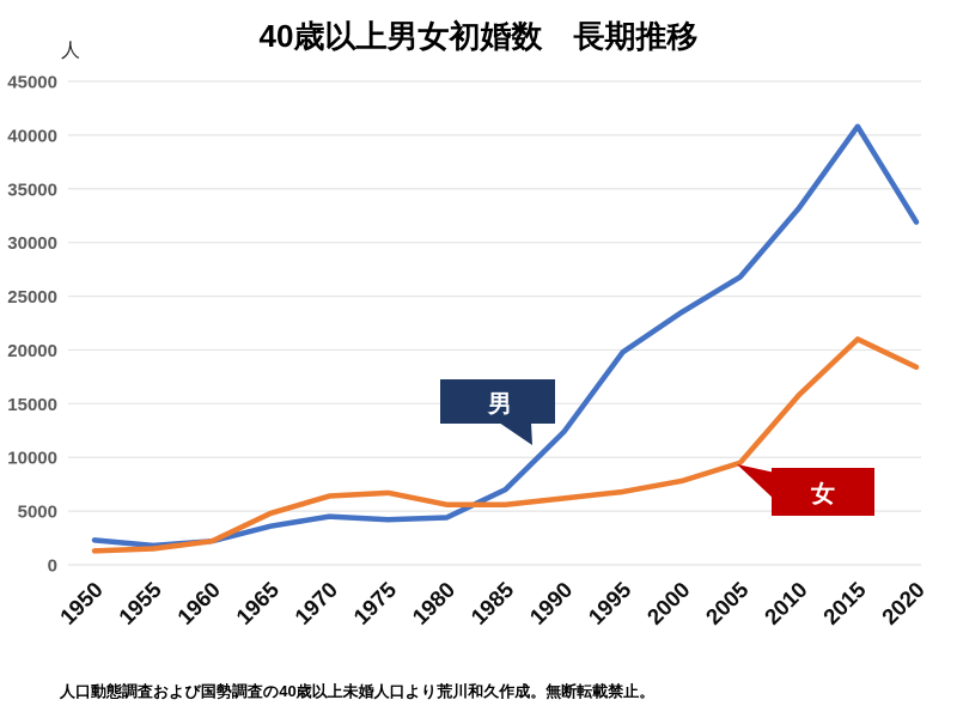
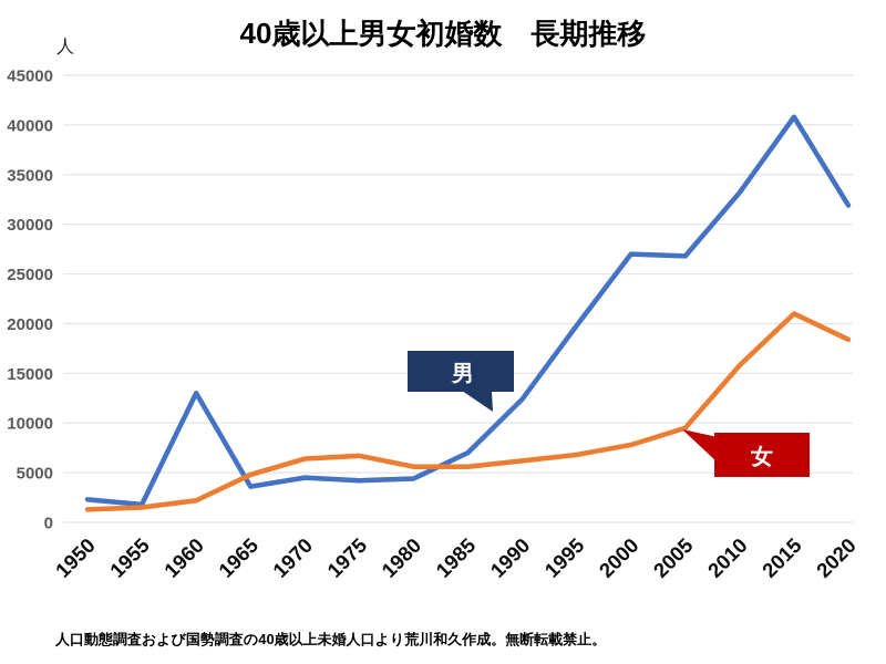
男/1960: 2000 -> 13000
男/2000: 24000 -> 27000
